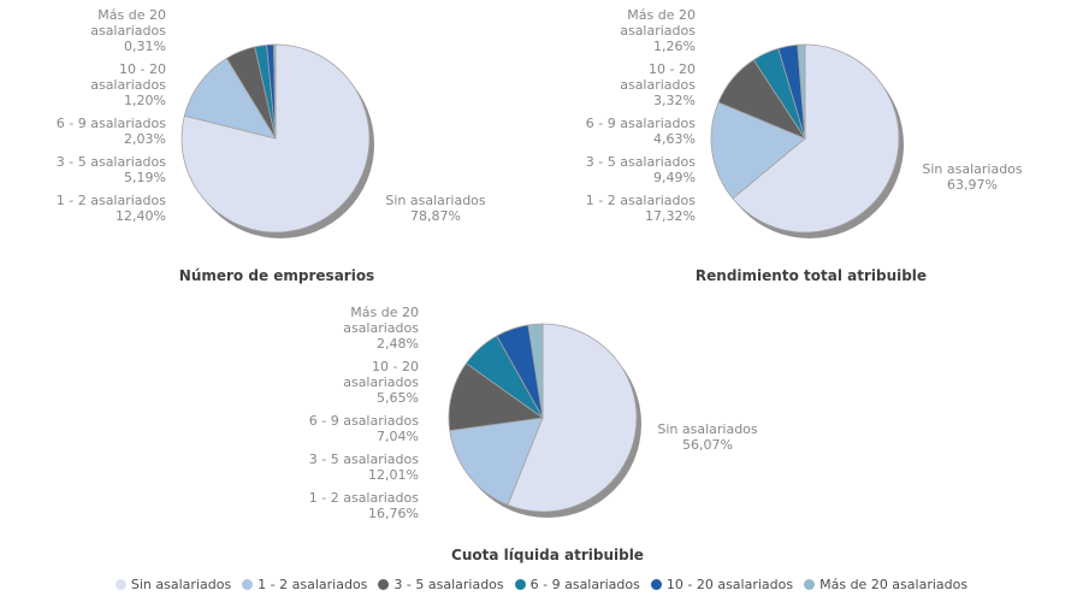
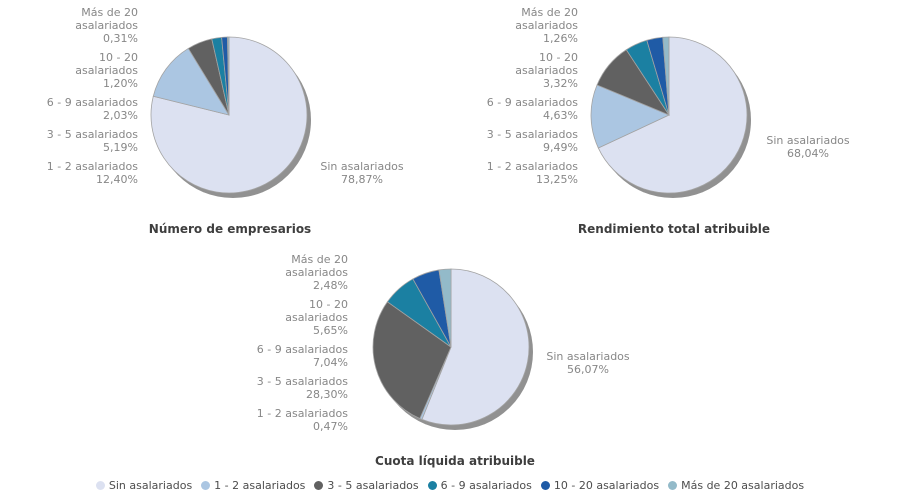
Rendimiento total atribuible/Sin asalariados: 63,97% -> 68,04%
Rendimiento total atribuible/1 - 2 asalariados: 17,32% -> 13,25%
Cuota líquida atribuible/1 - 2 asalariados: 16,76% -> 0,47%
Cuota líquida atribuible/3 - 5 asalariados: 12,01% -> 28,30%
